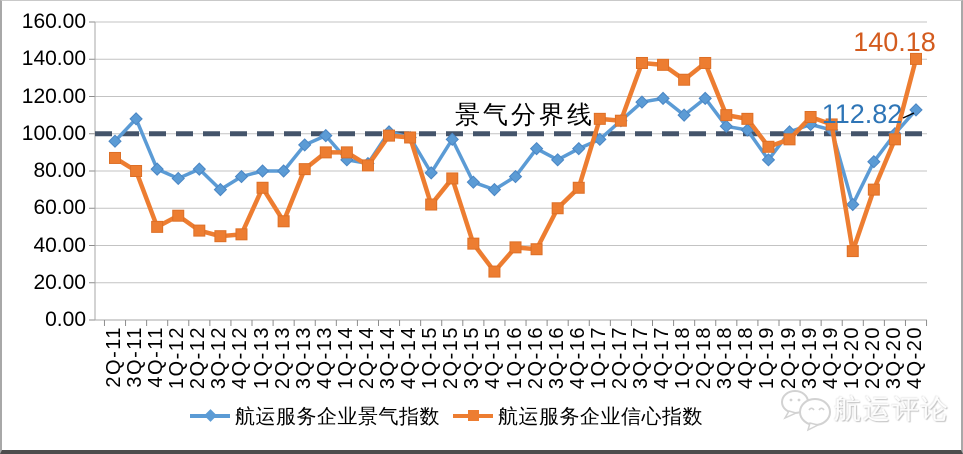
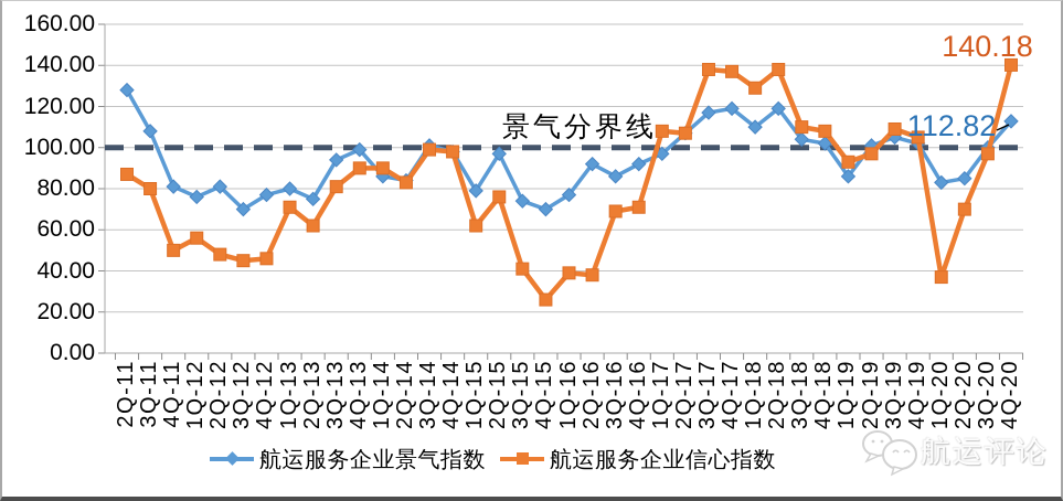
航运服务企业景气指数/2Q-11: 96 -> 128
航运服务企业景气指数/2Q-13: 80 -> 75
航运服务企业信心指数/2Q-13: 53 -> 62
航运服务企业信心指数/3Q-16: 60 -> 69
航运服务企业景气指数/1Q-20: 62 -> 83
